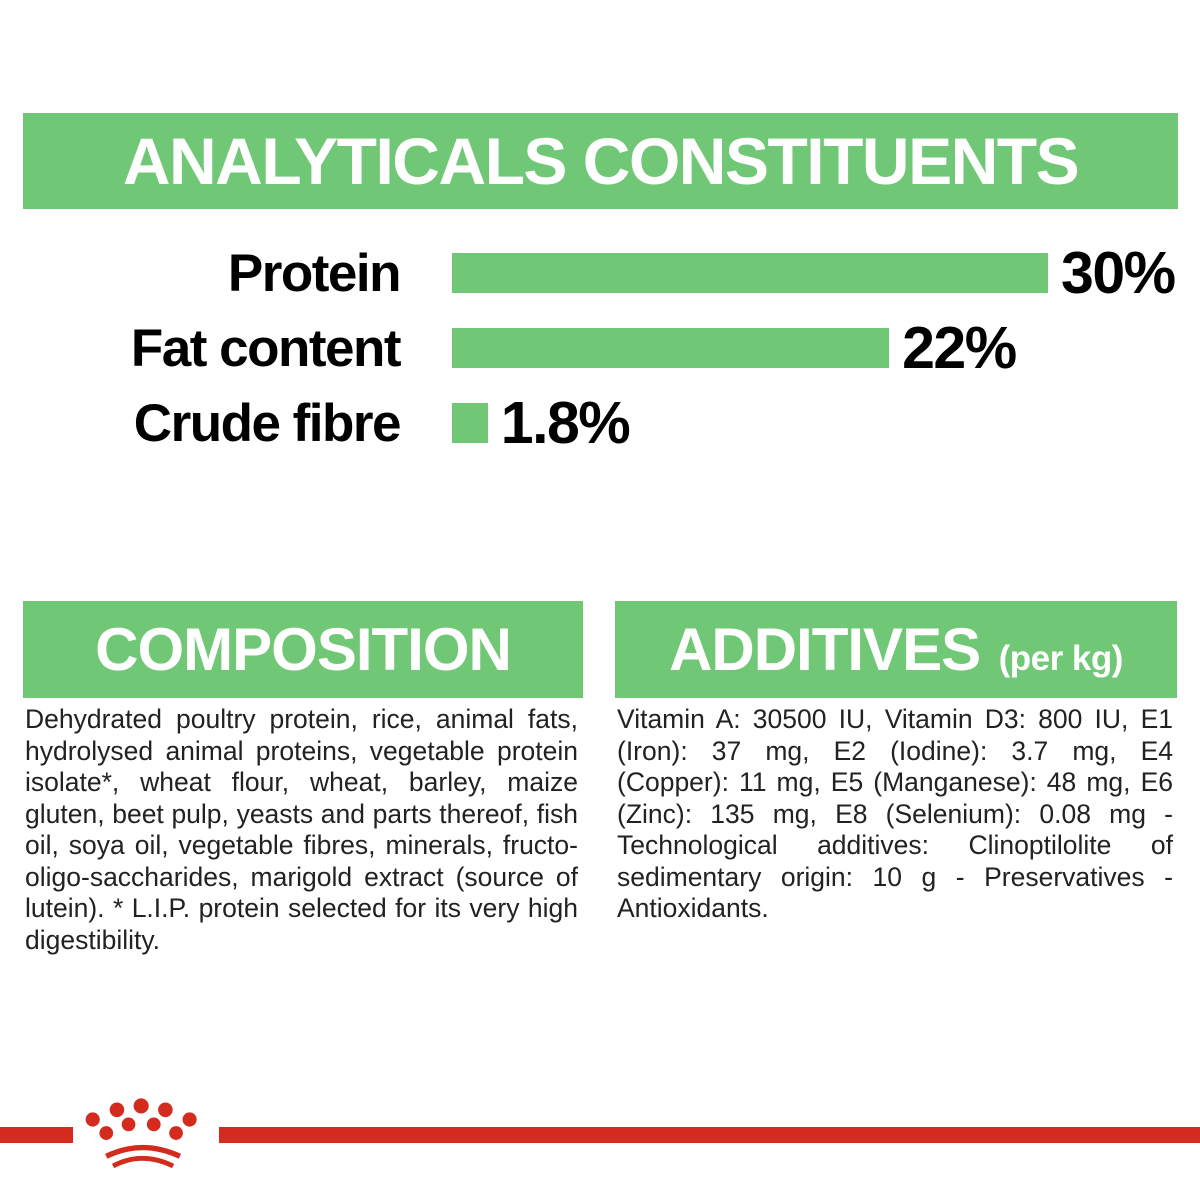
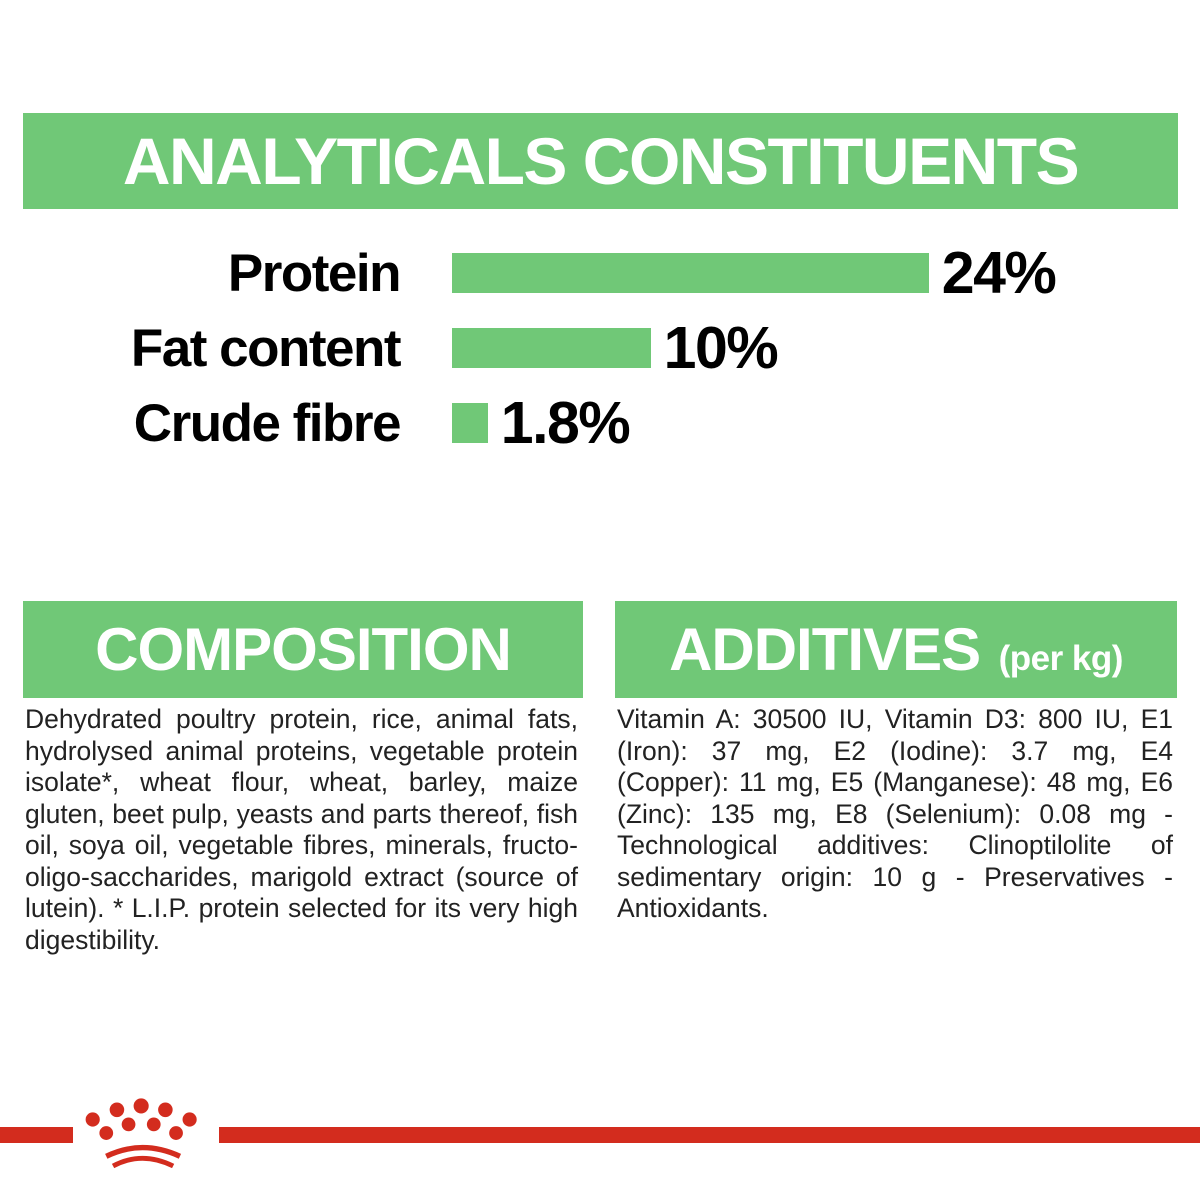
Protein: 30% -> 24%
Fat content: 22% -> 10%
